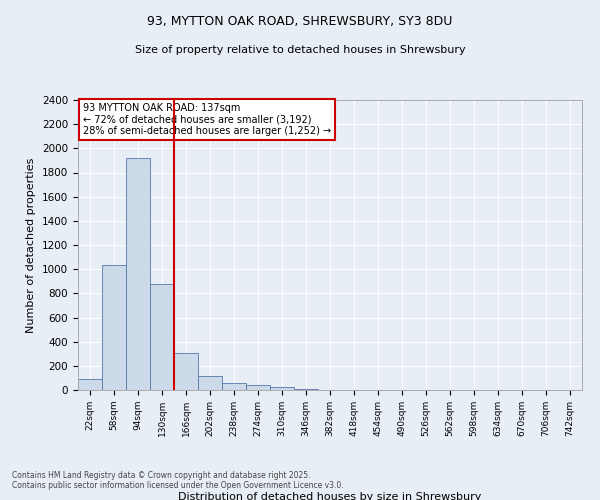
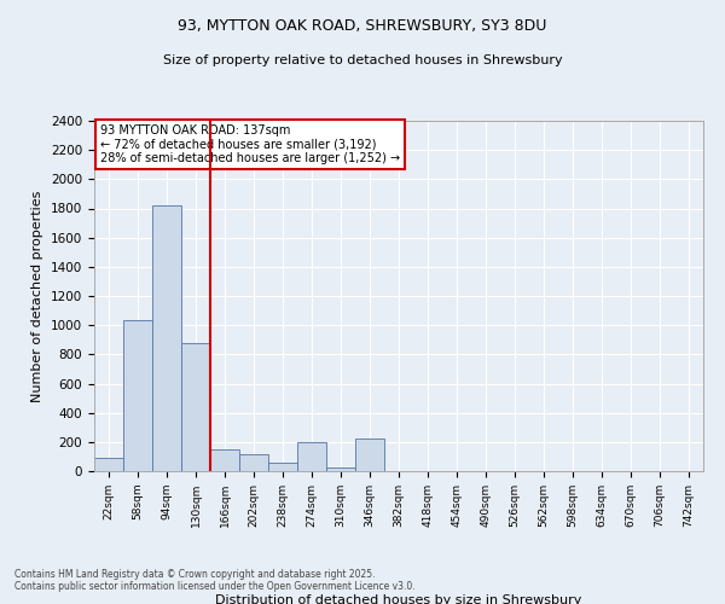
94sqm: 1920 -> 1820
166sqm: 310 -> 150
274sqm: 40 -> 200
346sqm: 10 -> 220
